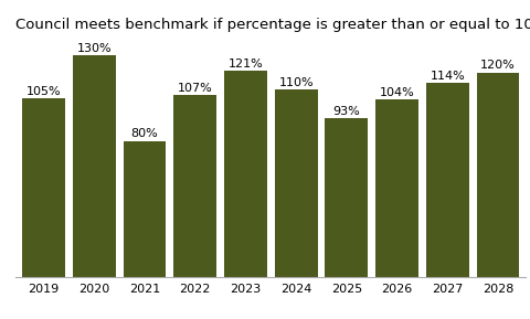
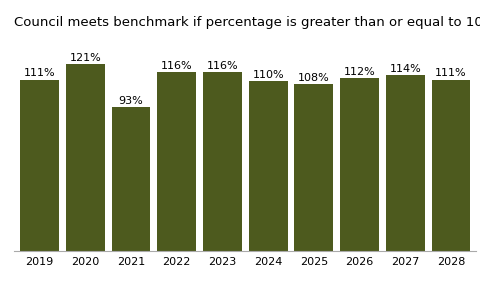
2019: 105% -> 111%
2020: 130% -> 121%
2021: 80% -> 93%
2022: 107% -> 116%
2023: 121% -> 116%
2025: 93% -> 108%
2026: 104% -> 112%
2028: 120% -> 111%
